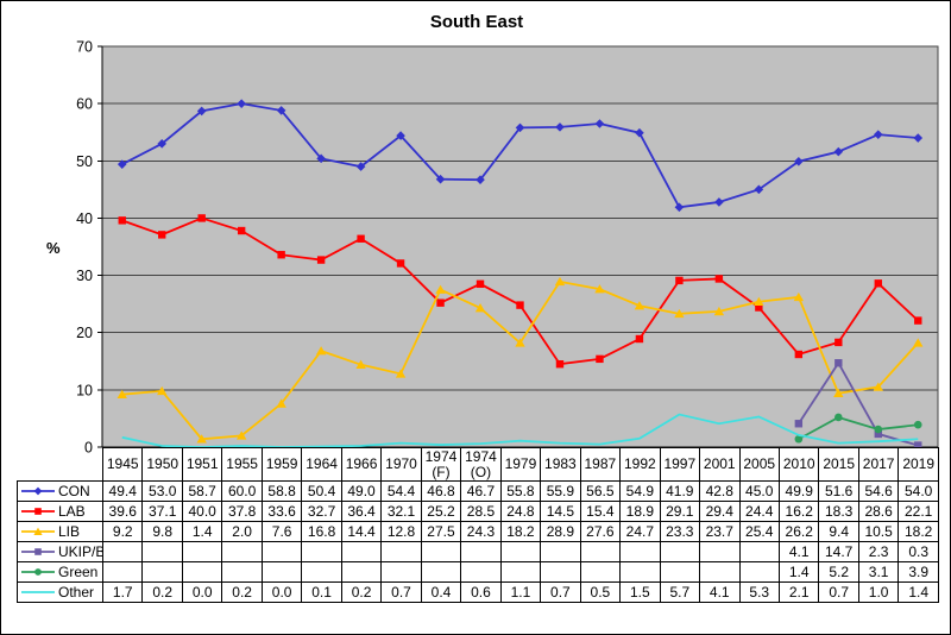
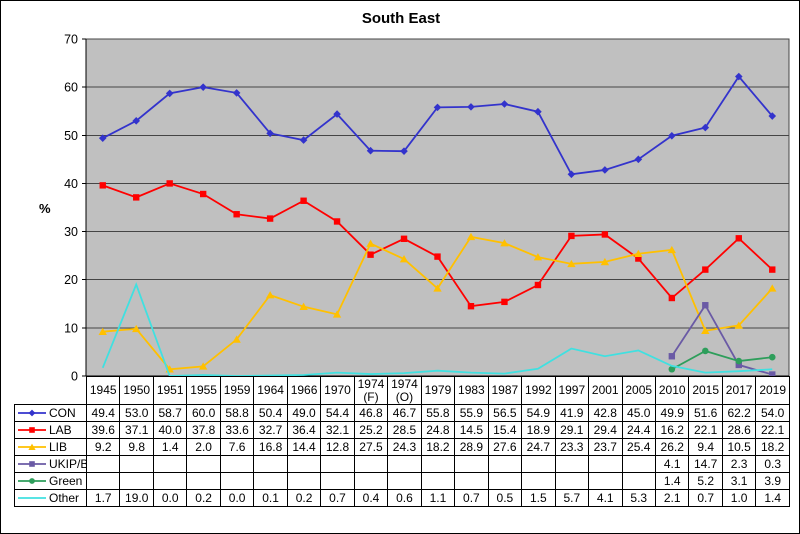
Other/1950: 0.2 -> 19.0
LAB/2015: 18.3 -> 22.1
CON/2017: 54.6 -> 62.2
